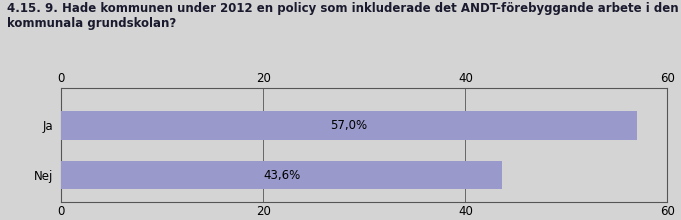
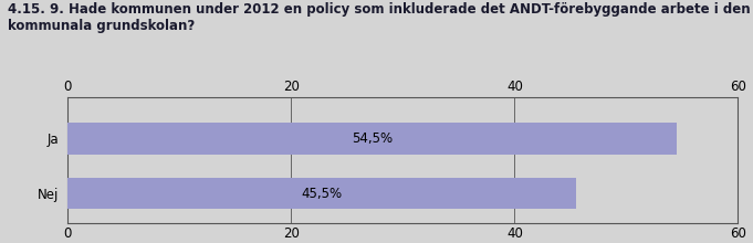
Ja: 57,0% -> 54,5%
Nej: 43,6% -> 45,5%
